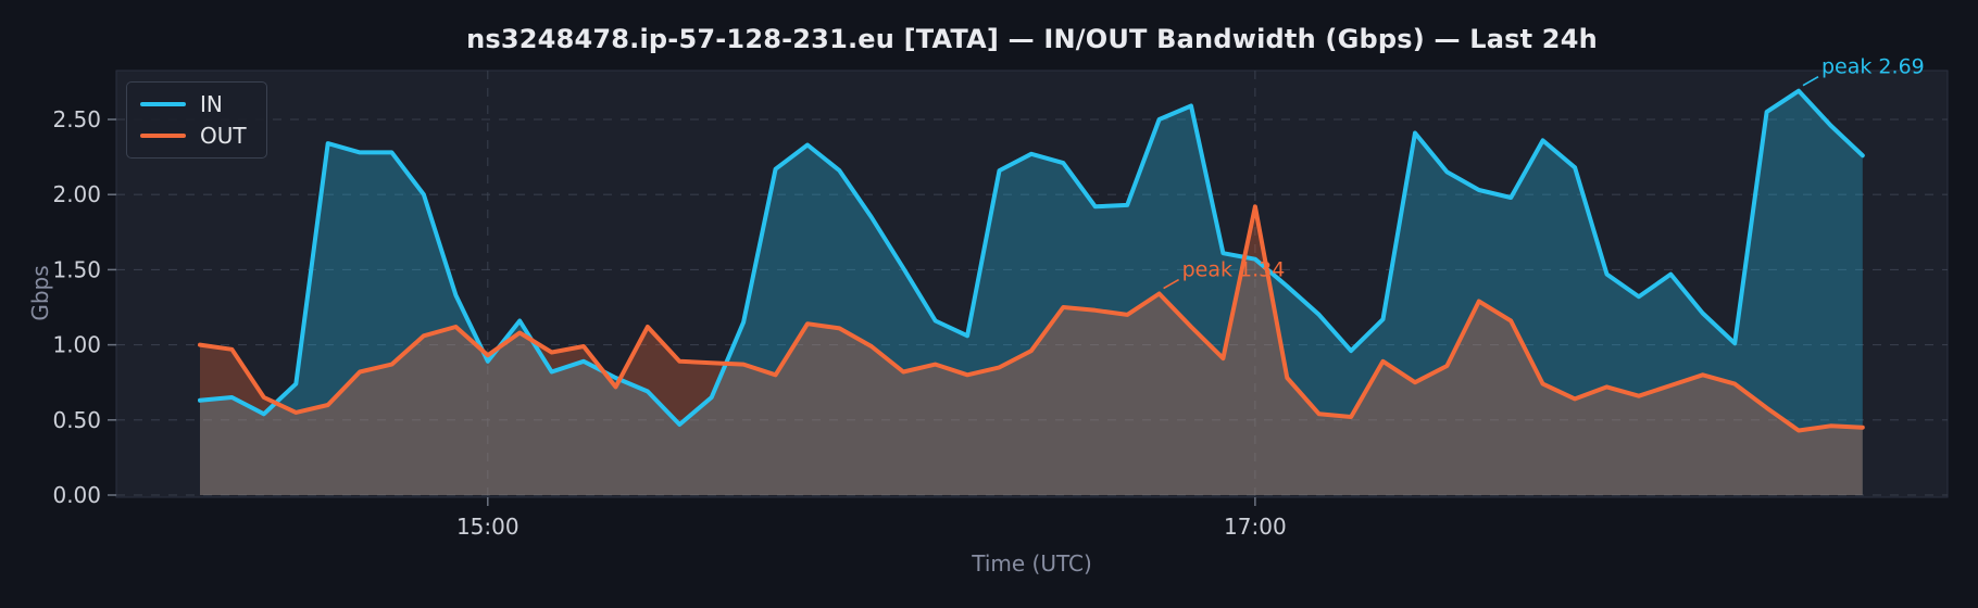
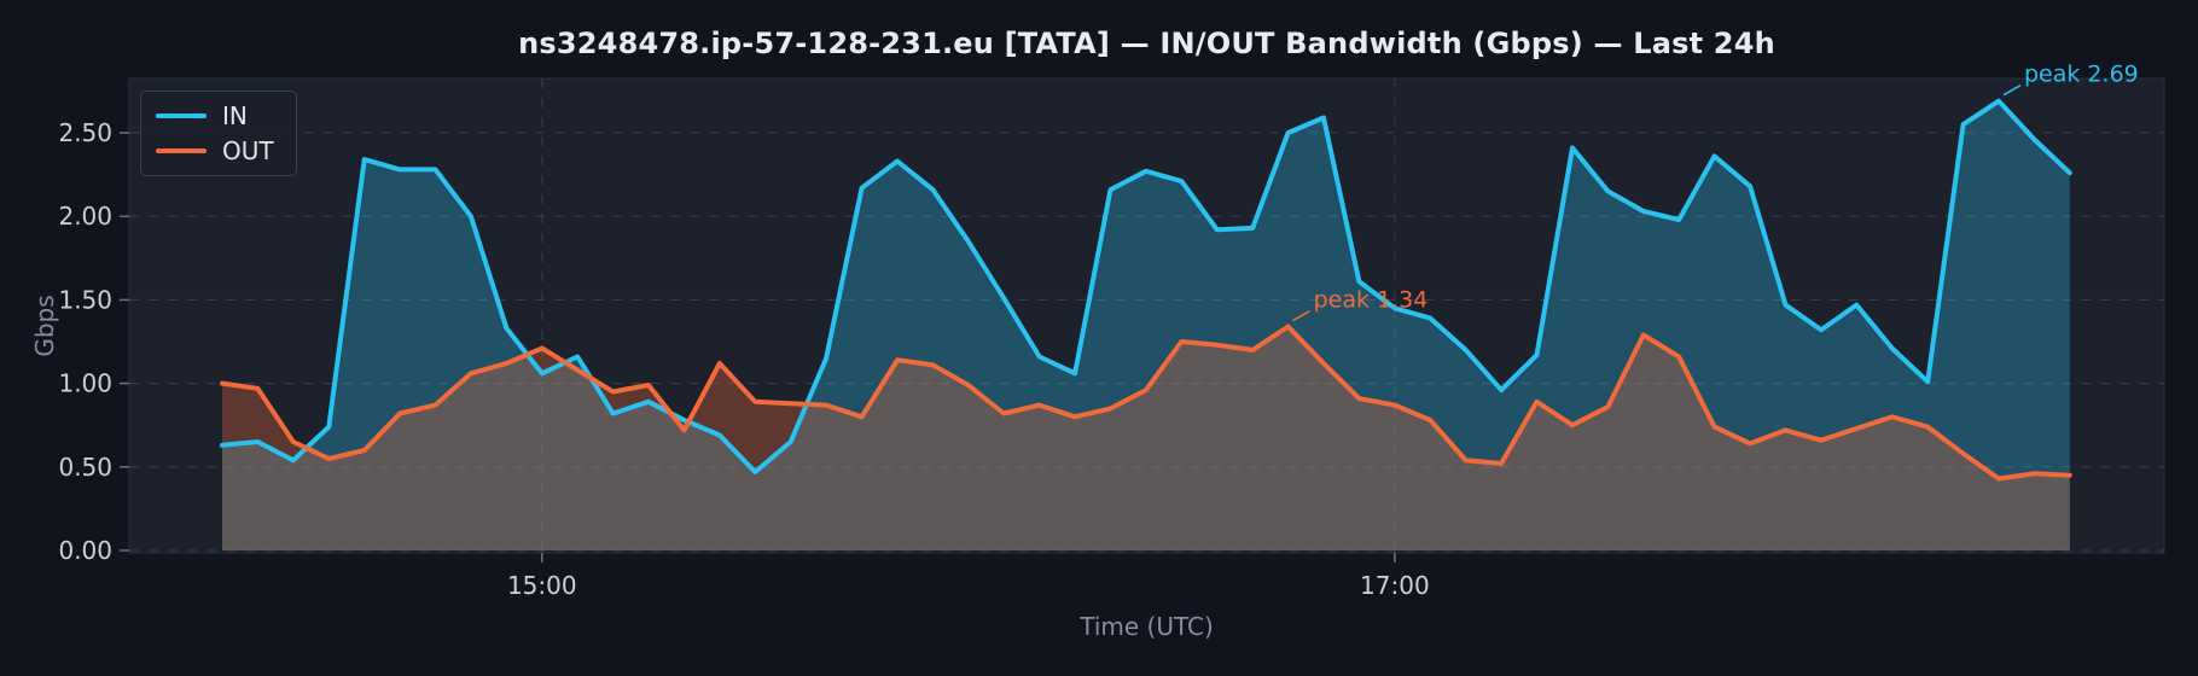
IN/15:00: 0.89 -> 1.06
OUT/15:00: 0.93 -> 1.21
IN/17:00: 1.57 -> 1.45
OUT/17:00: 1.92 -> 0.87
